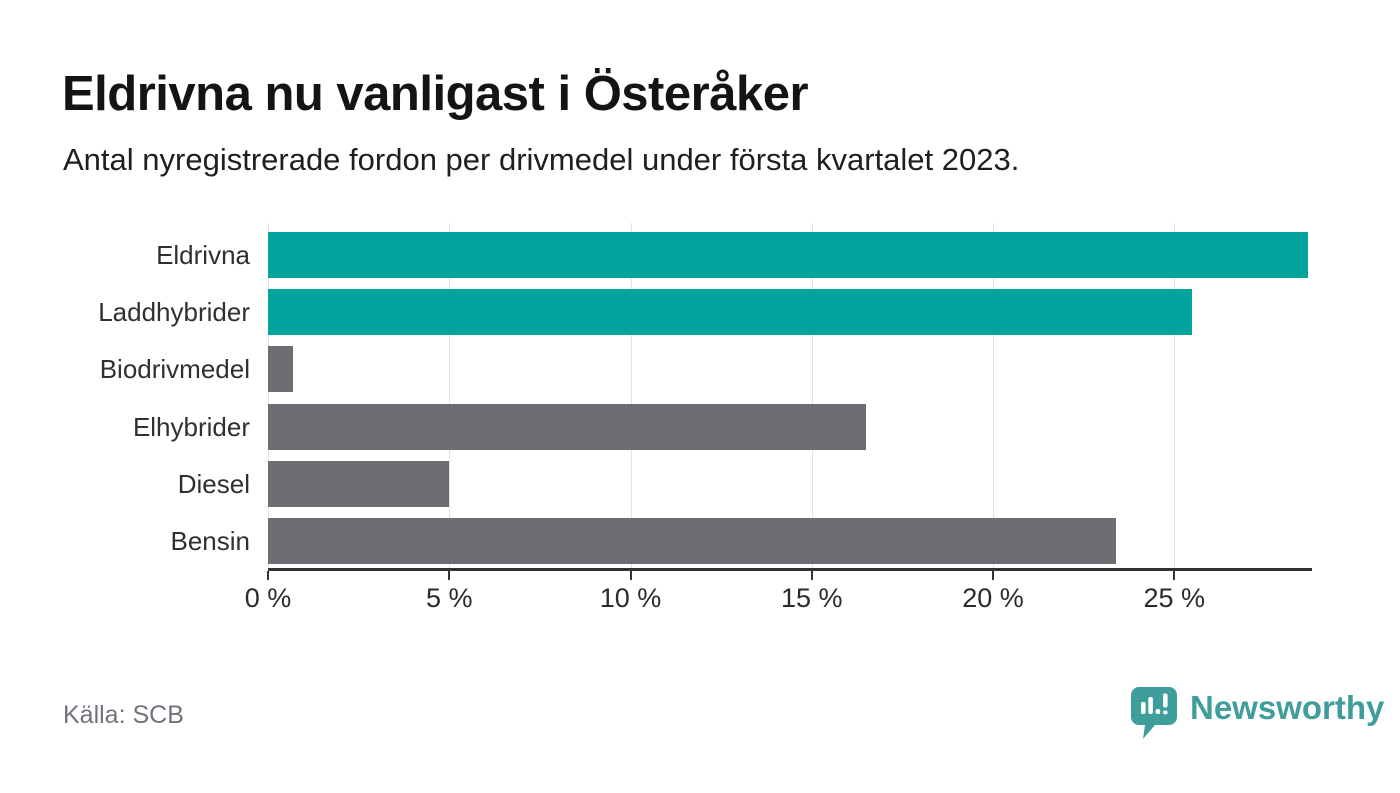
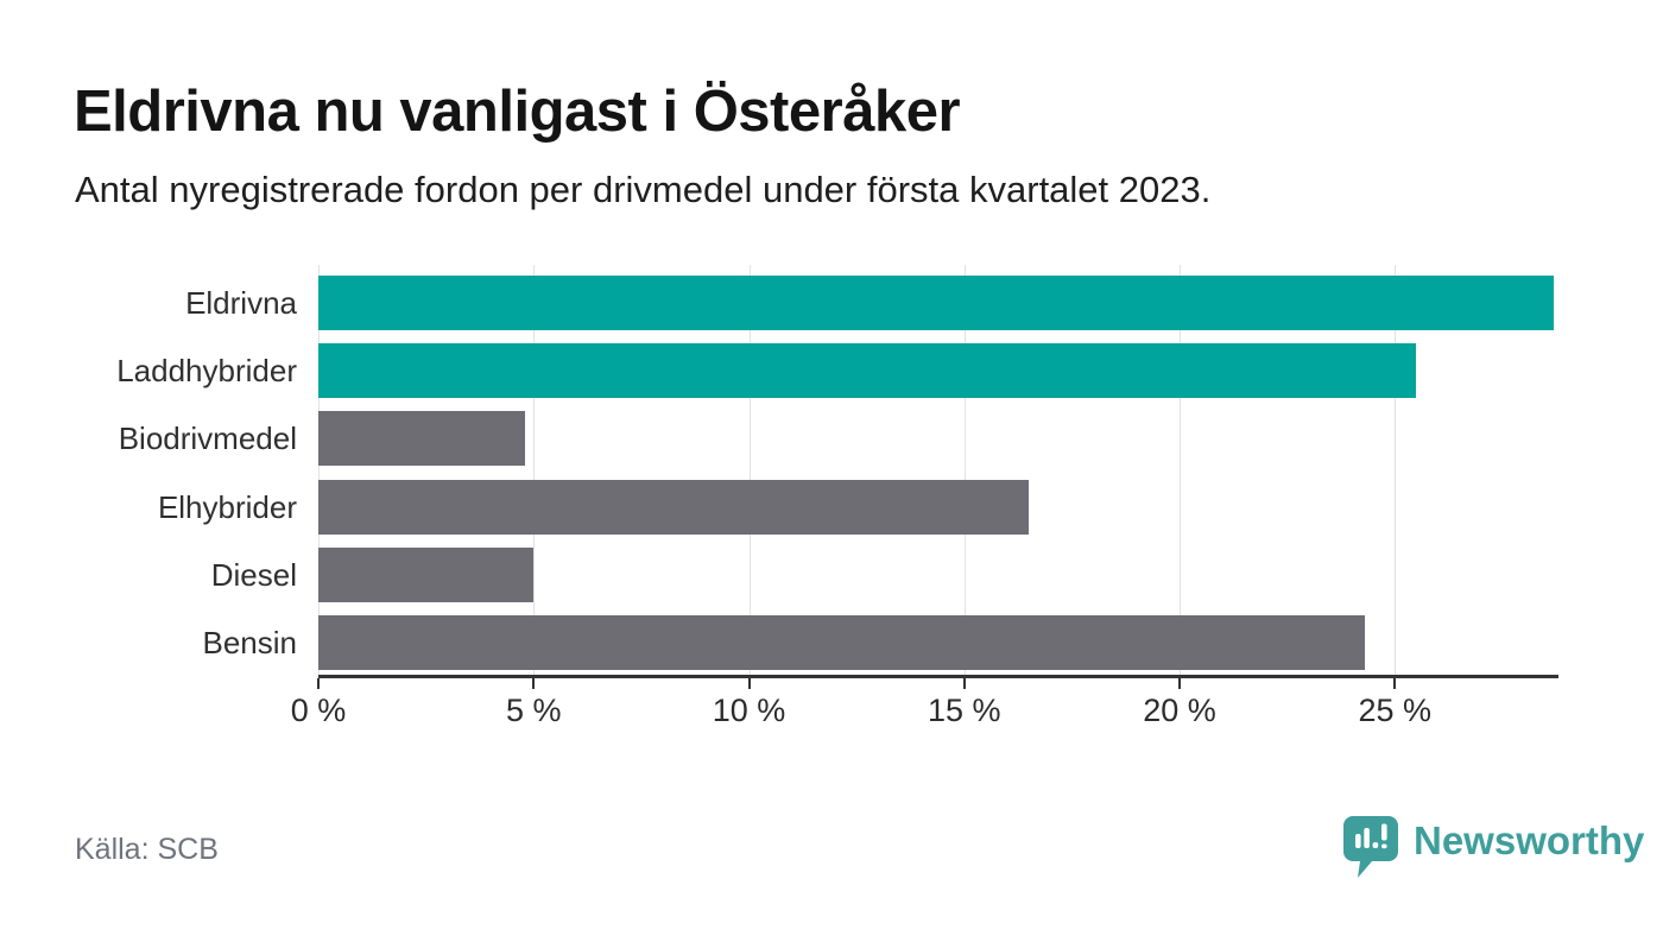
Biodrivmedel: 0.7% -> 4.8%
Bensin: 23.4% -> 24.3%
